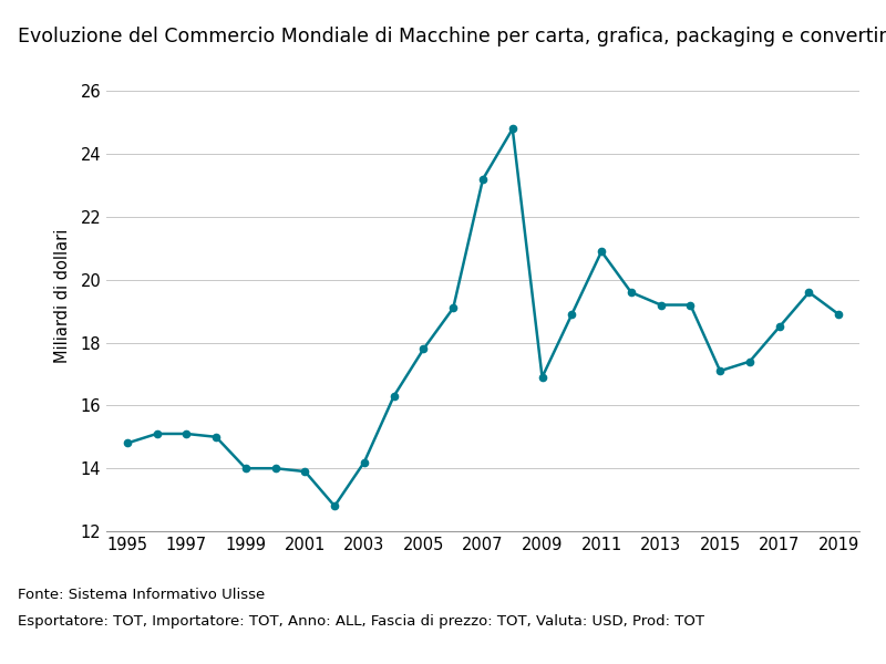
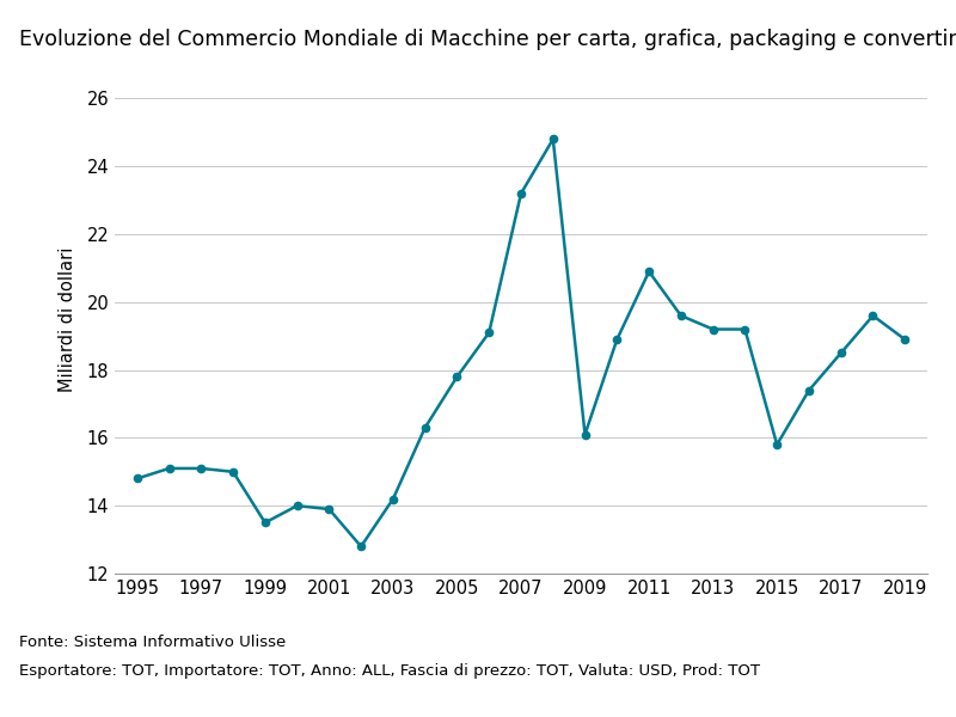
1999: 14.0 -> 13.5
2009: 16.9 -> 16.1
2015: 17.1 -> 15.8
